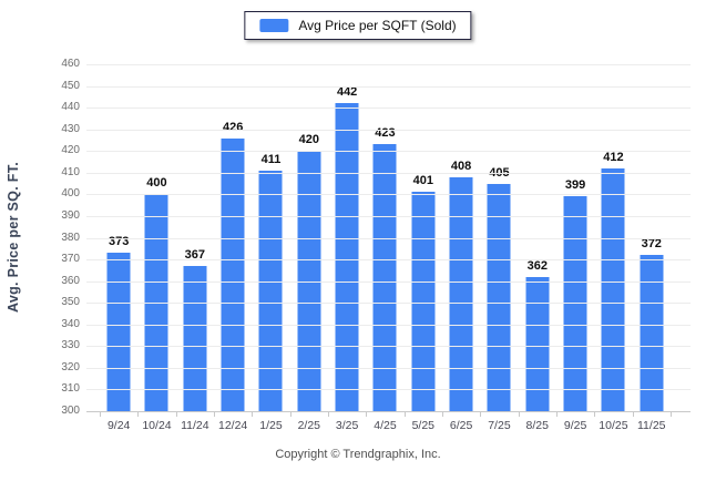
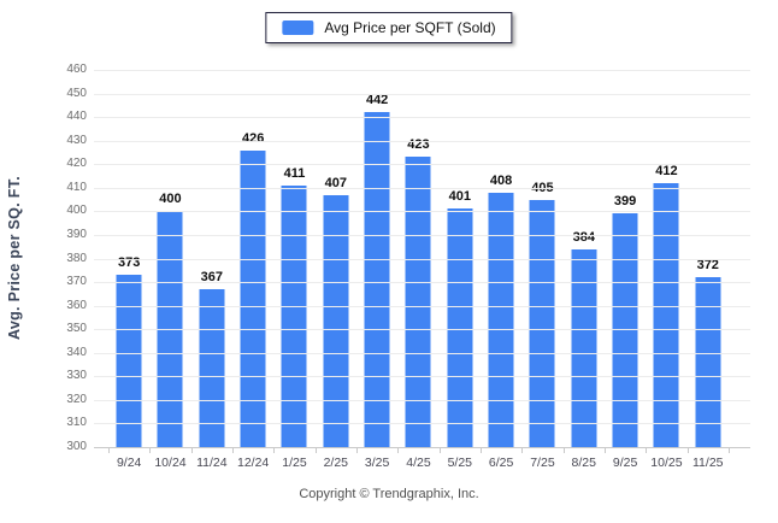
2/25: 420 -> 407
8/25: 362 -> 384
